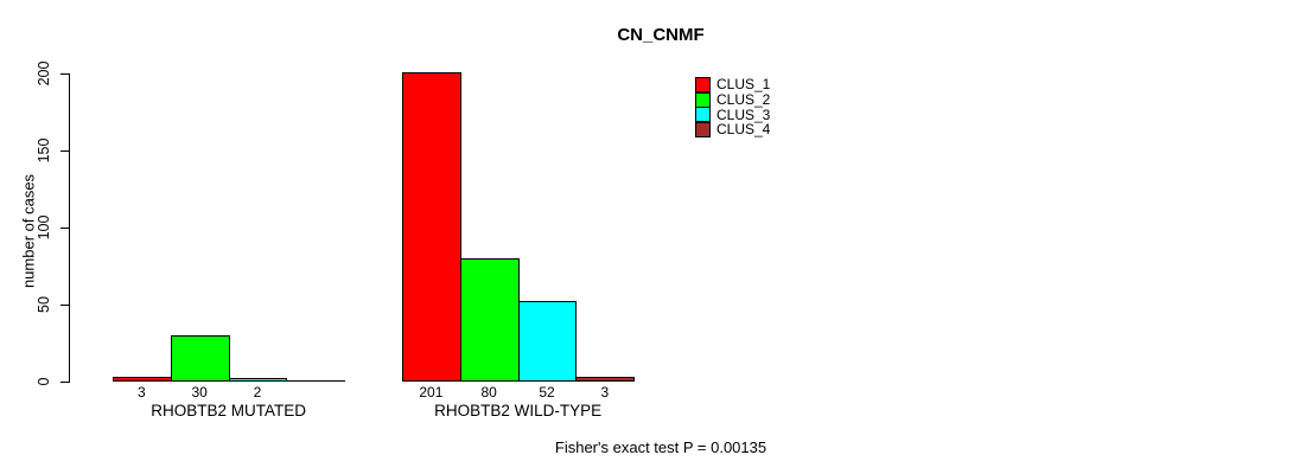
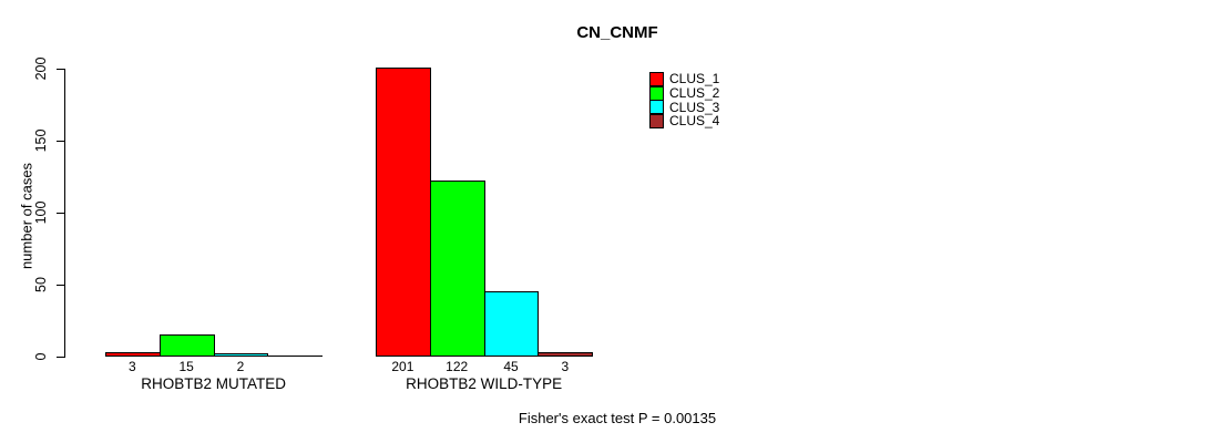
CLUS_2/RHOBTB2 MUTATED: 30 -> 15
CLUS_2/RHOBTB2 WILD-TYPE: 80 -> 122
CLUS_3/RHOBTB2 WILD-TYPE: 52 -> 45
